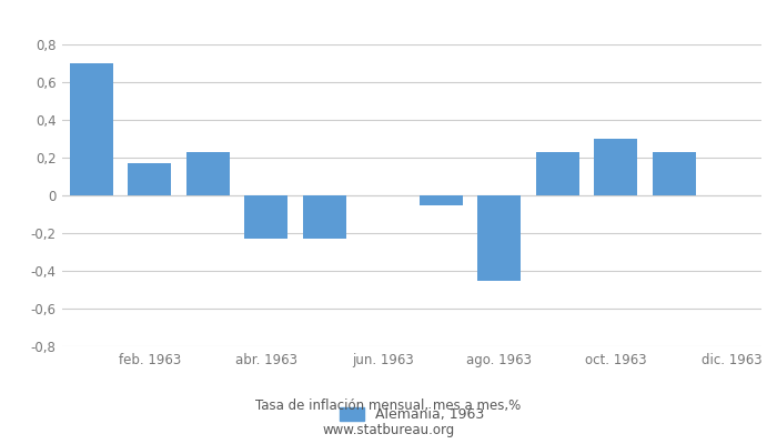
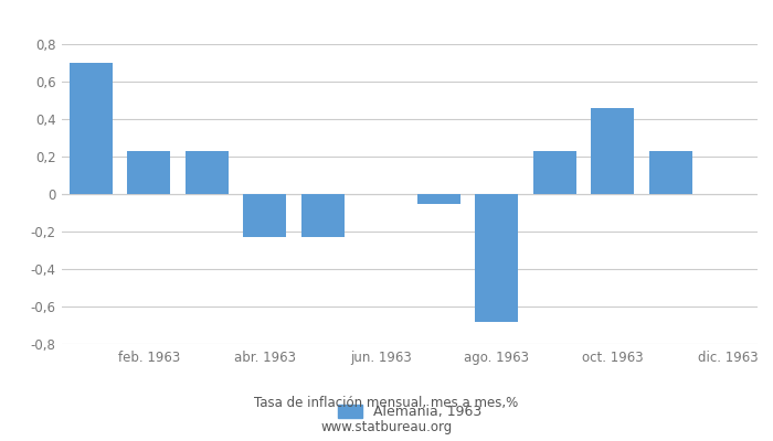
feb. 1963: 0,17 -> 0,23
ago. 1963: -0,45 -> -0,68
oct. 1963: 0,30 -> 0,46
